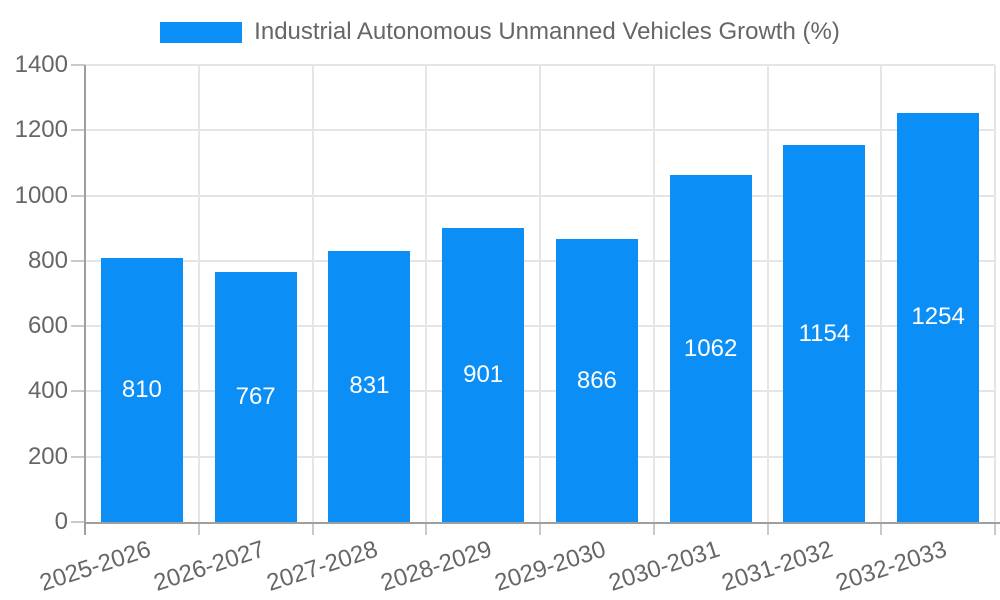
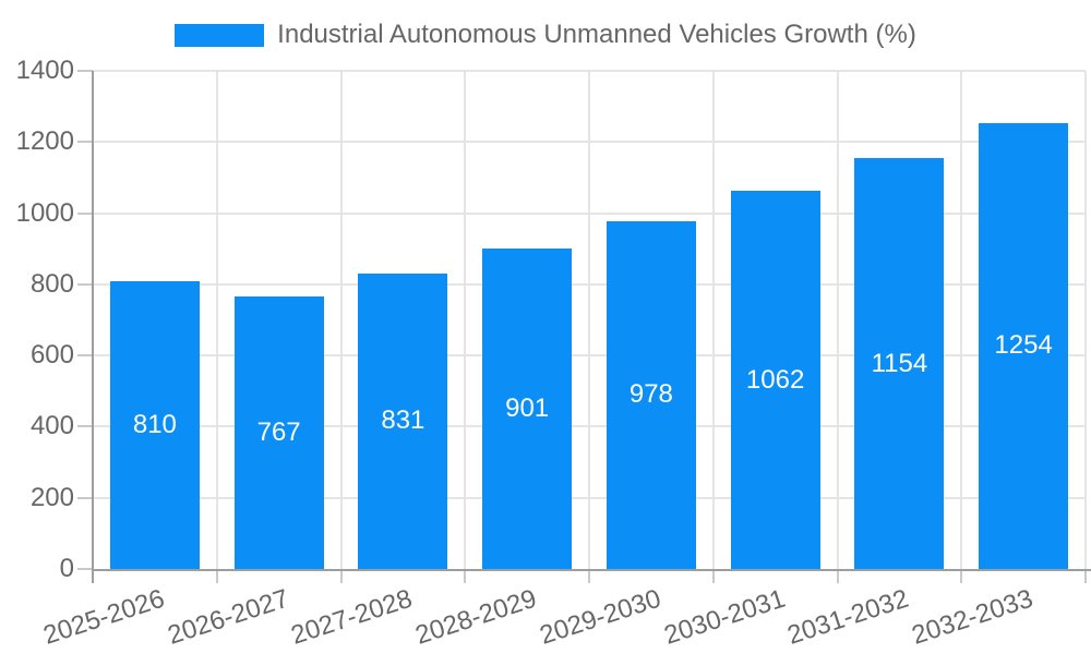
2029-2030: 866 -> 978
